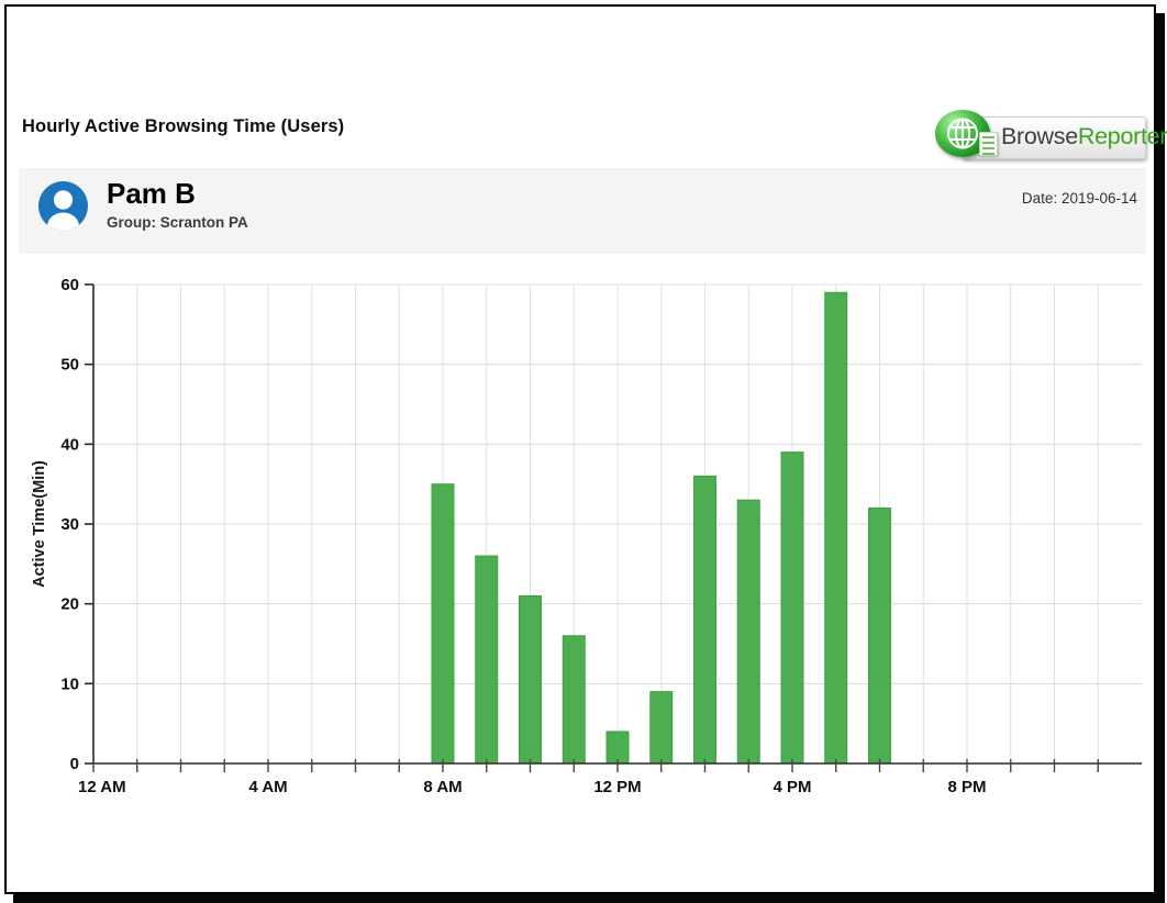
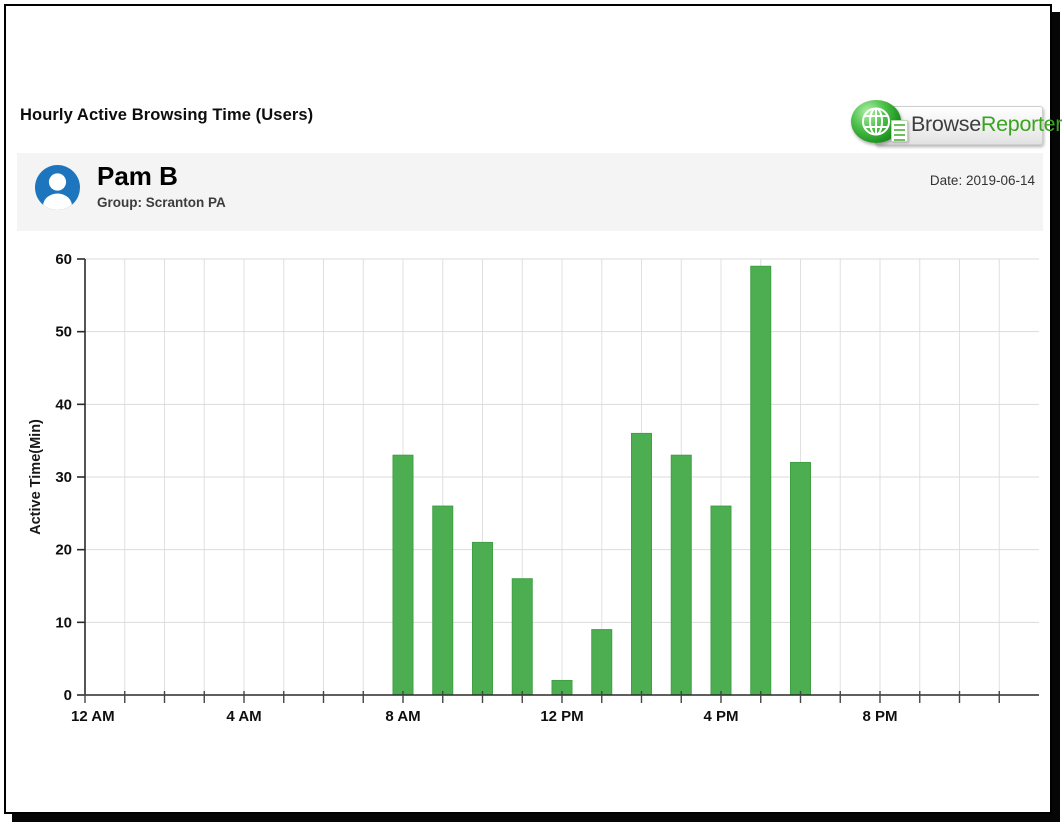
8 AM: 35 -> 33
12 PM: 4 -> 2
4 PM: 39 -> 26
